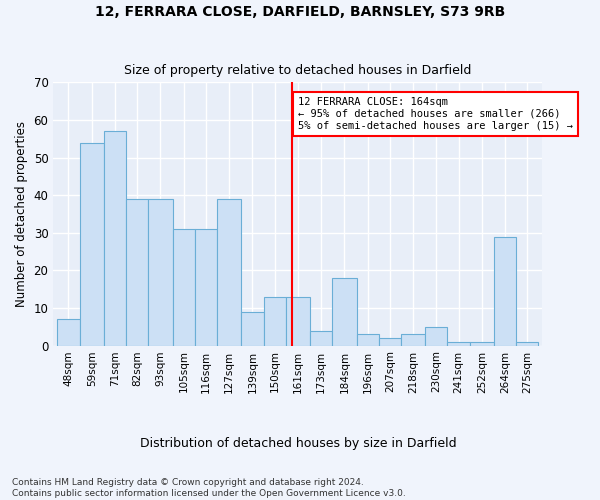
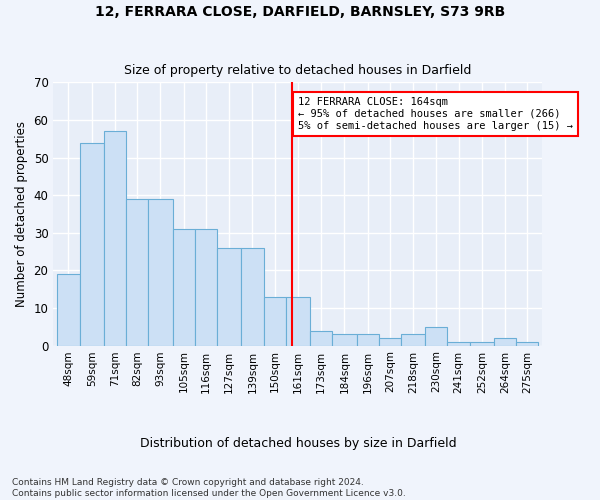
48sqm: 7 -> 19
127sqm: 39 -> 26
139sqm: 9 -> 26
184sqm: 18 -> 3
264sqm: 29 -> 2
